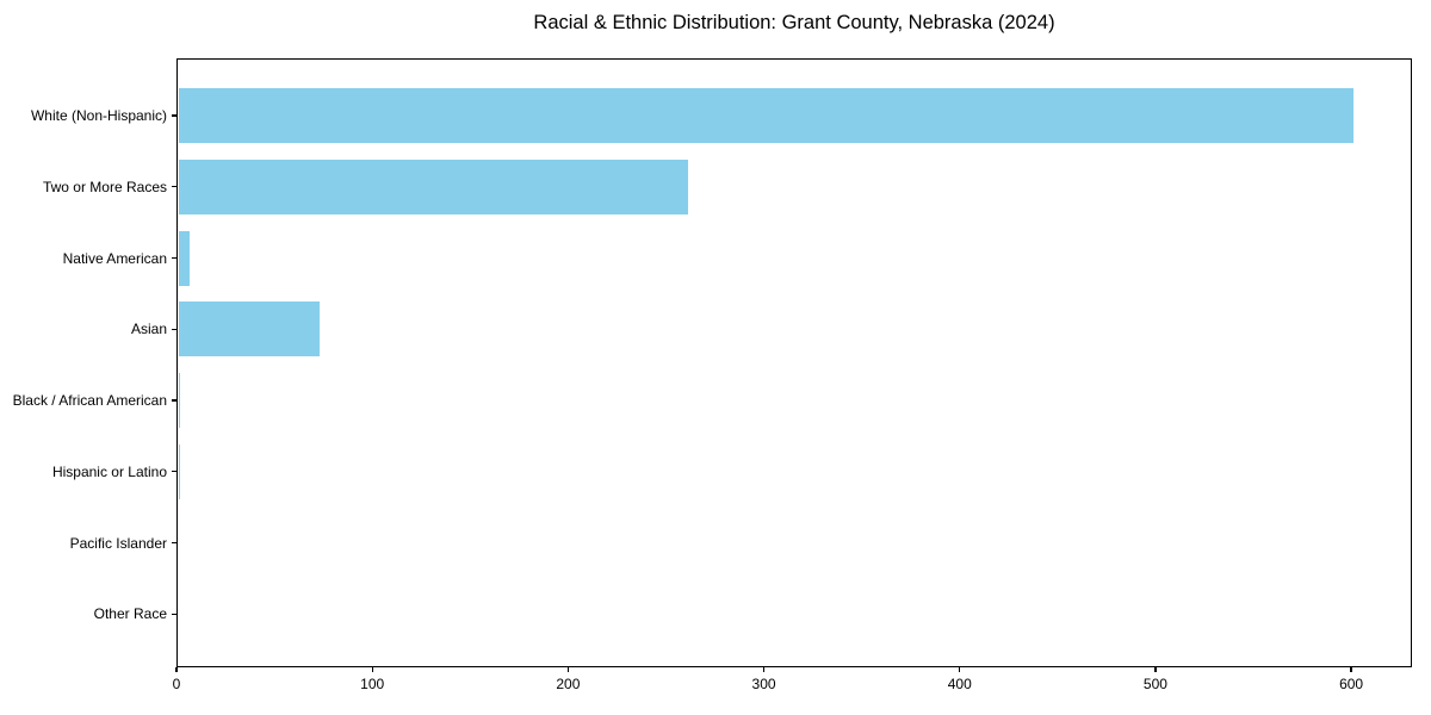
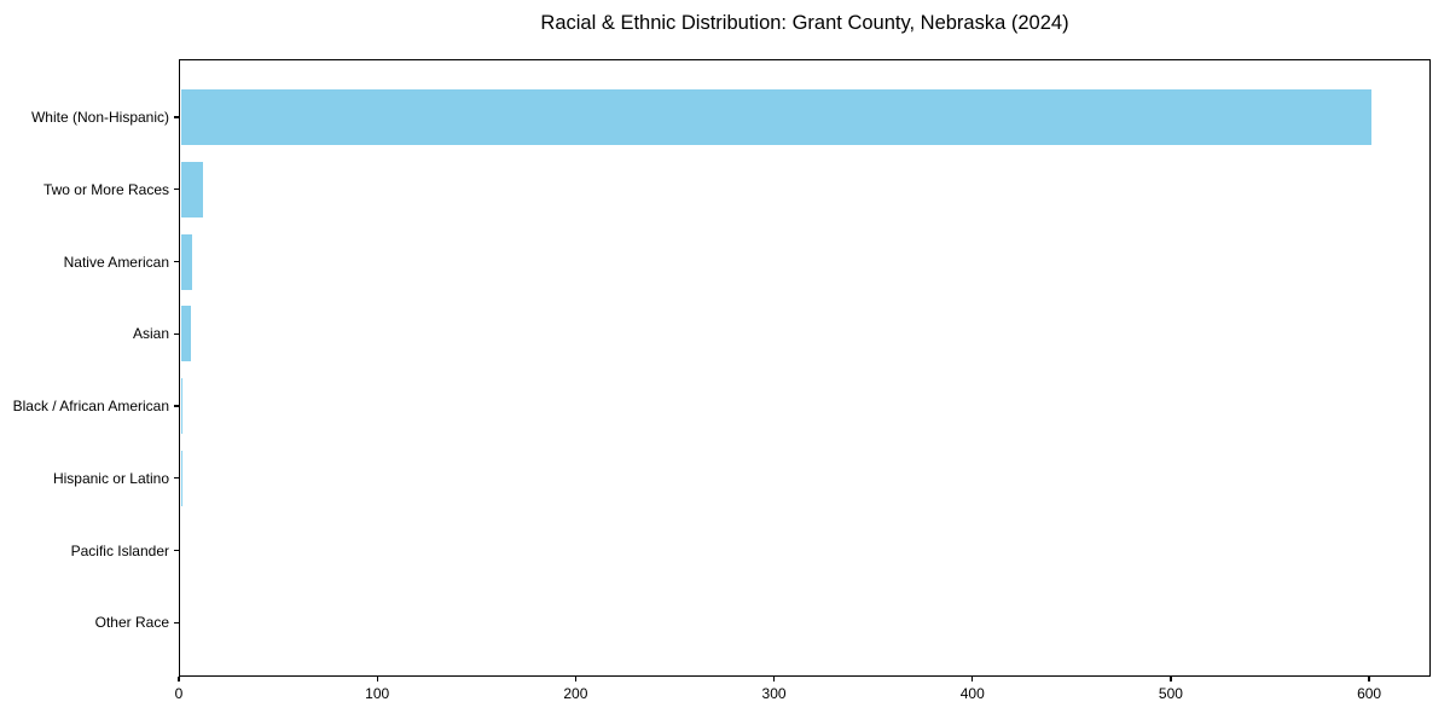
Two or More Races: 261 -> 12
Asian: 73 -> 6
